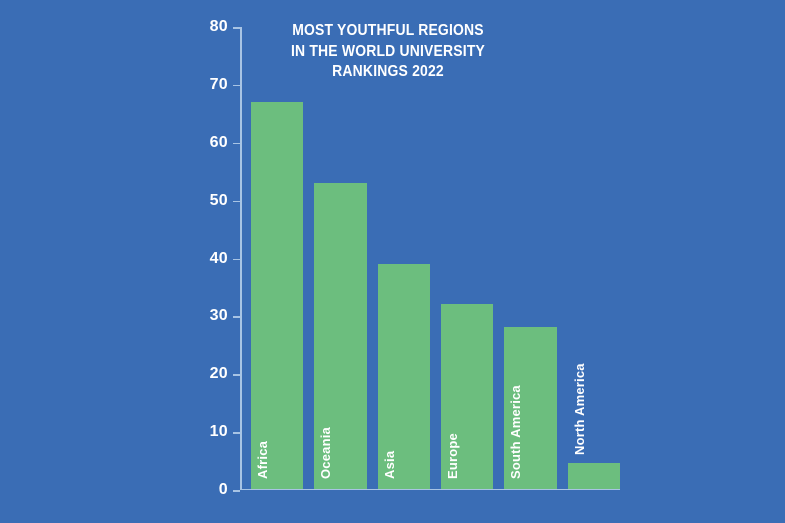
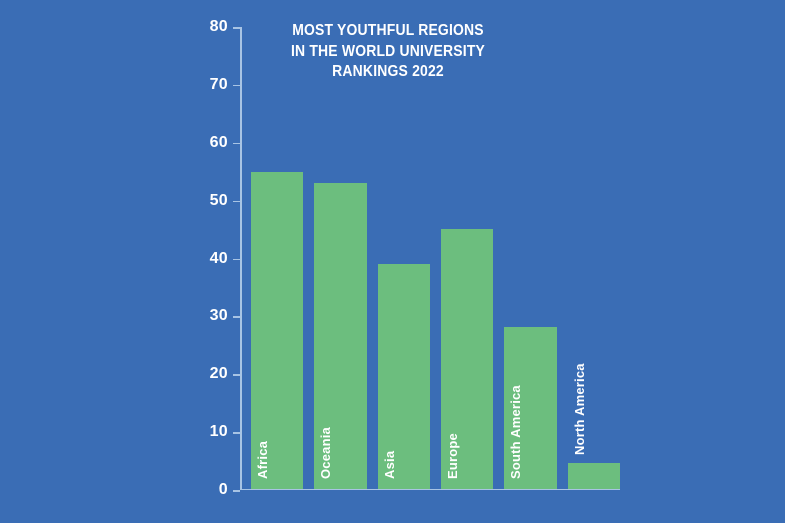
Africa: 67 -> 55
Europe: 32 -> 45
